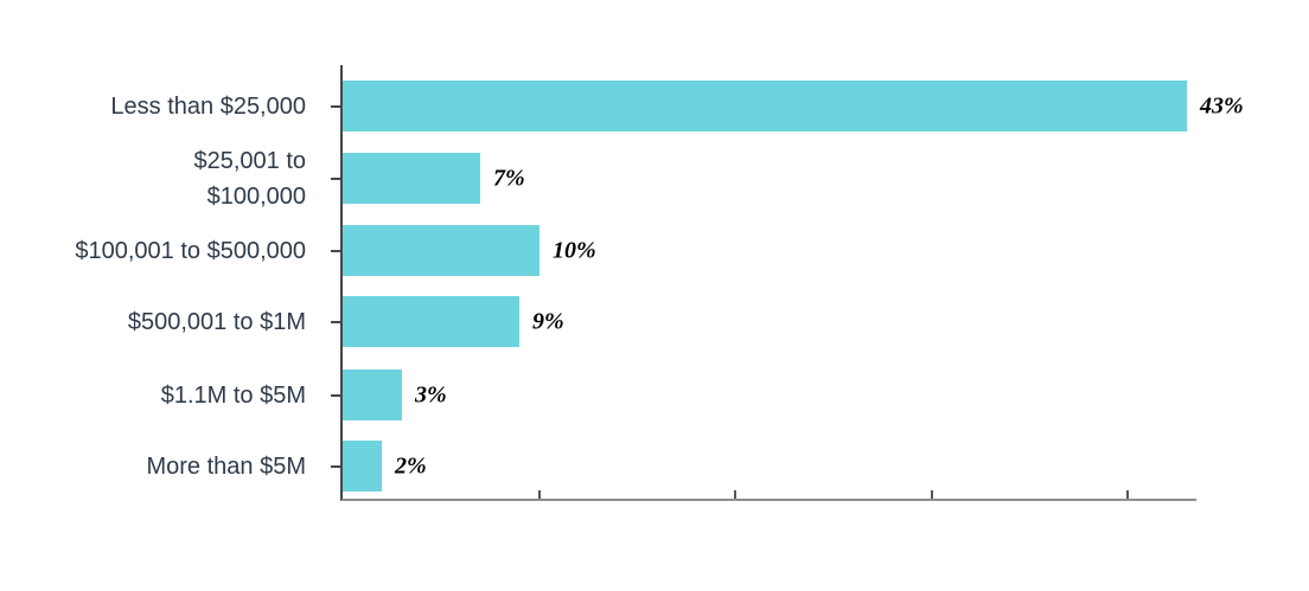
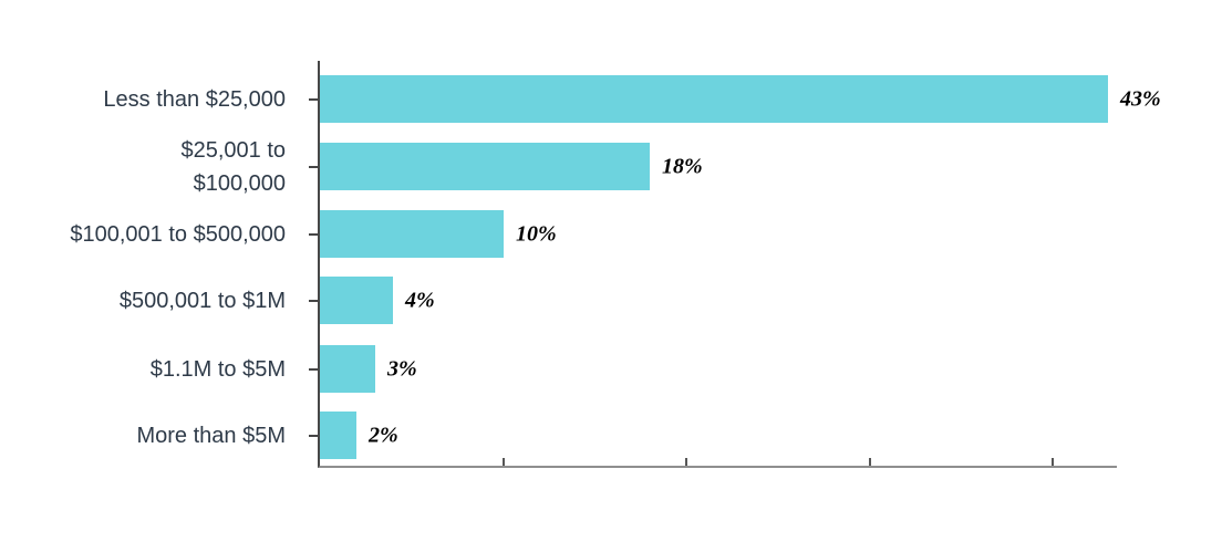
$25,001 to $100,000: 7% -> 18%
$500,001 to $1M: 9% -> 4%
